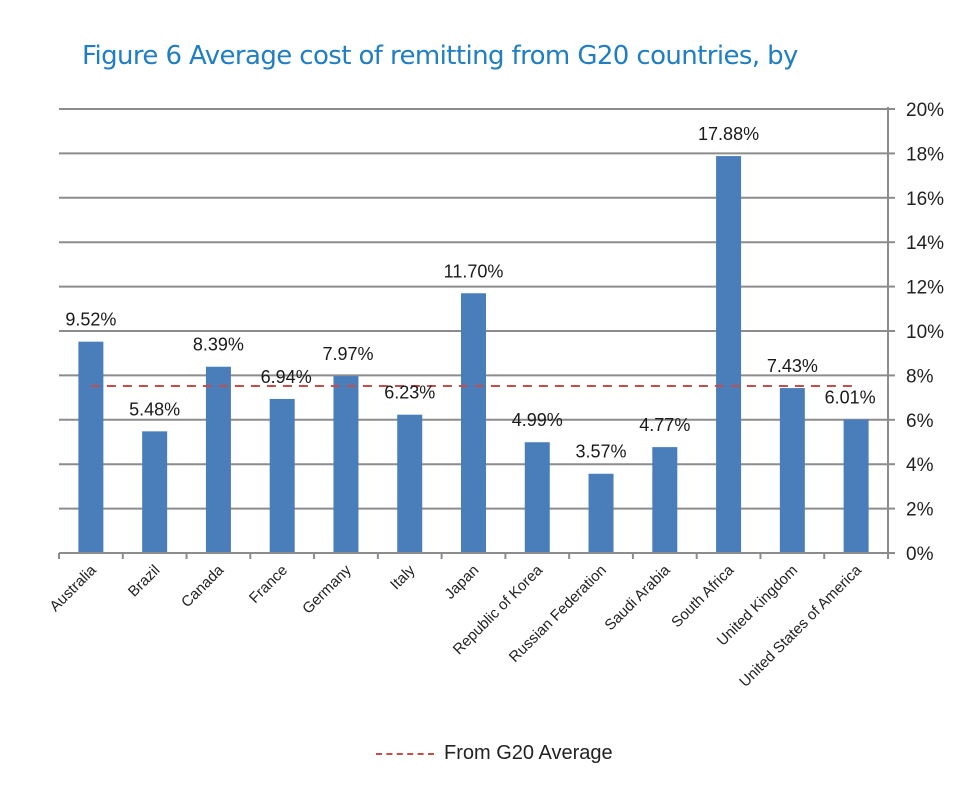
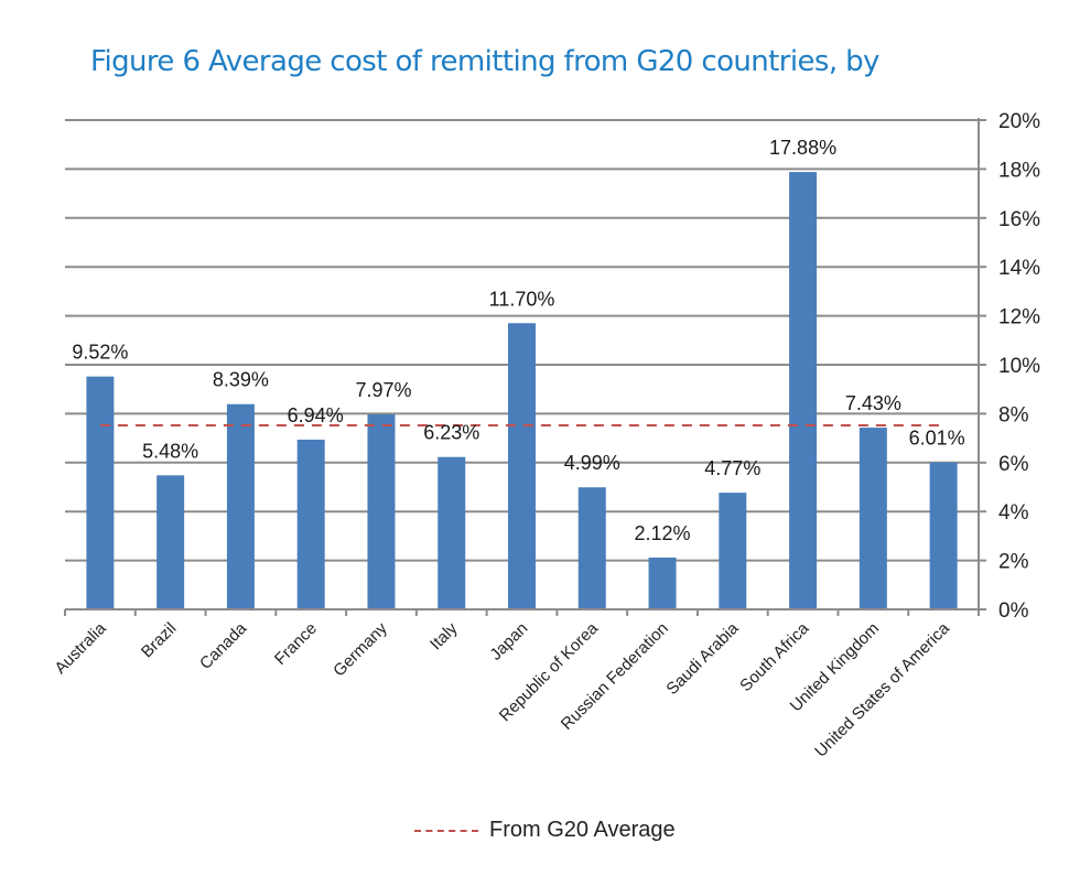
Russian Federation: 3.57% -> 2.12%
